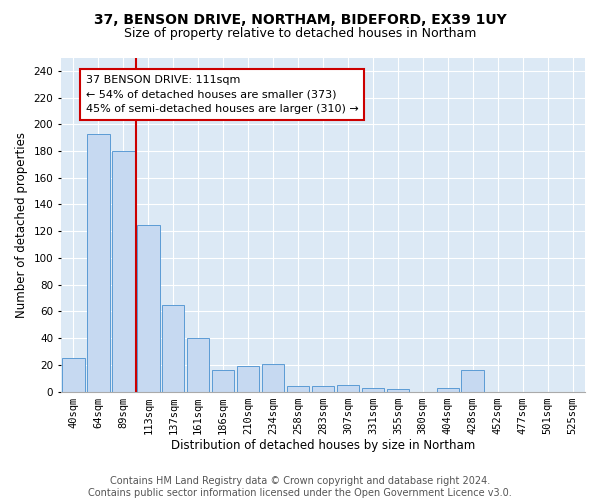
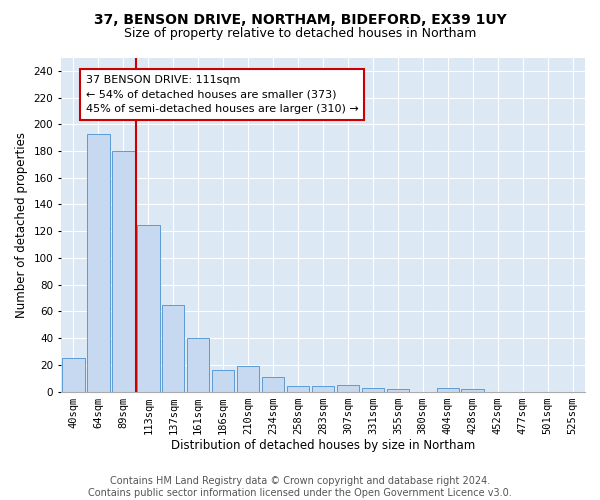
234sqm: 21 -> 11
428sqm: 16 -> 2
